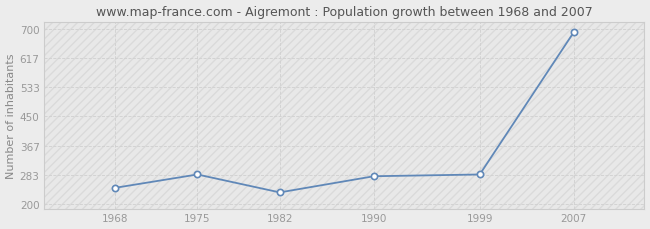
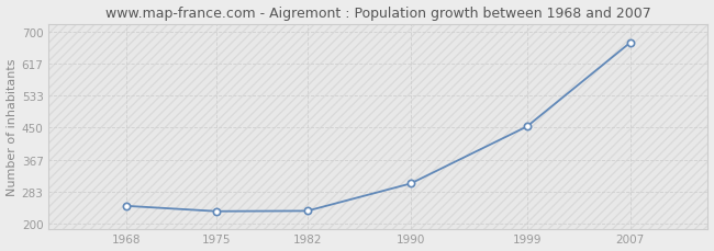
1975: 285 -> 233
1990: 280 -> 305
1999: 285 -> 453
2007: 690 -> 671
